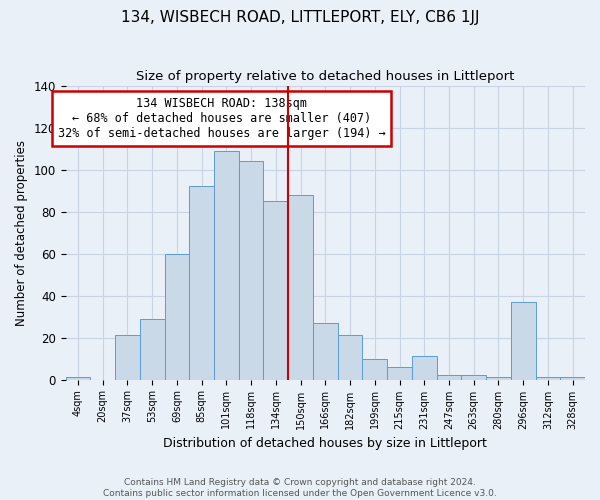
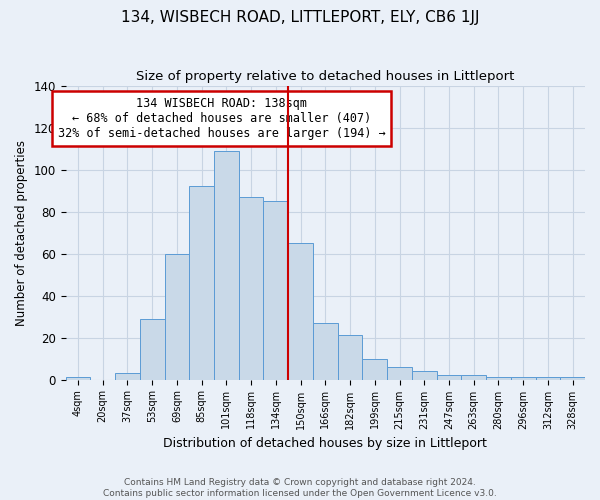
37sqm: 21 -> 3
118sqm: 104 -> 87
150sqm: 88 -> 65
231sqm: 11 -> 4
296sqm: 37 -> 1
